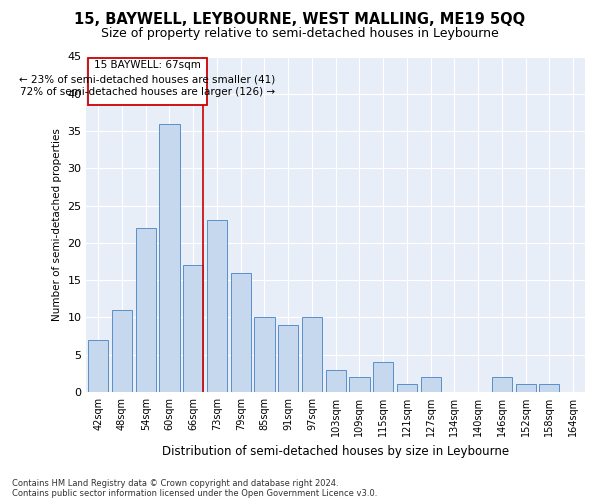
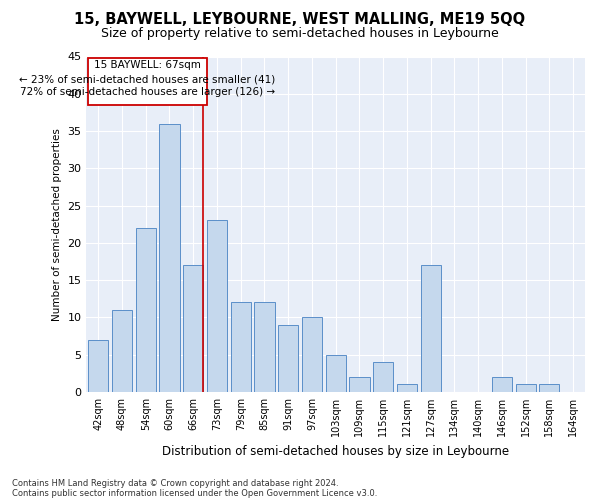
79sqm: 16 -> 12
85sqm: 10 -> 12
103sqm: 3 -> 5
127sqm: 2 -> 17
